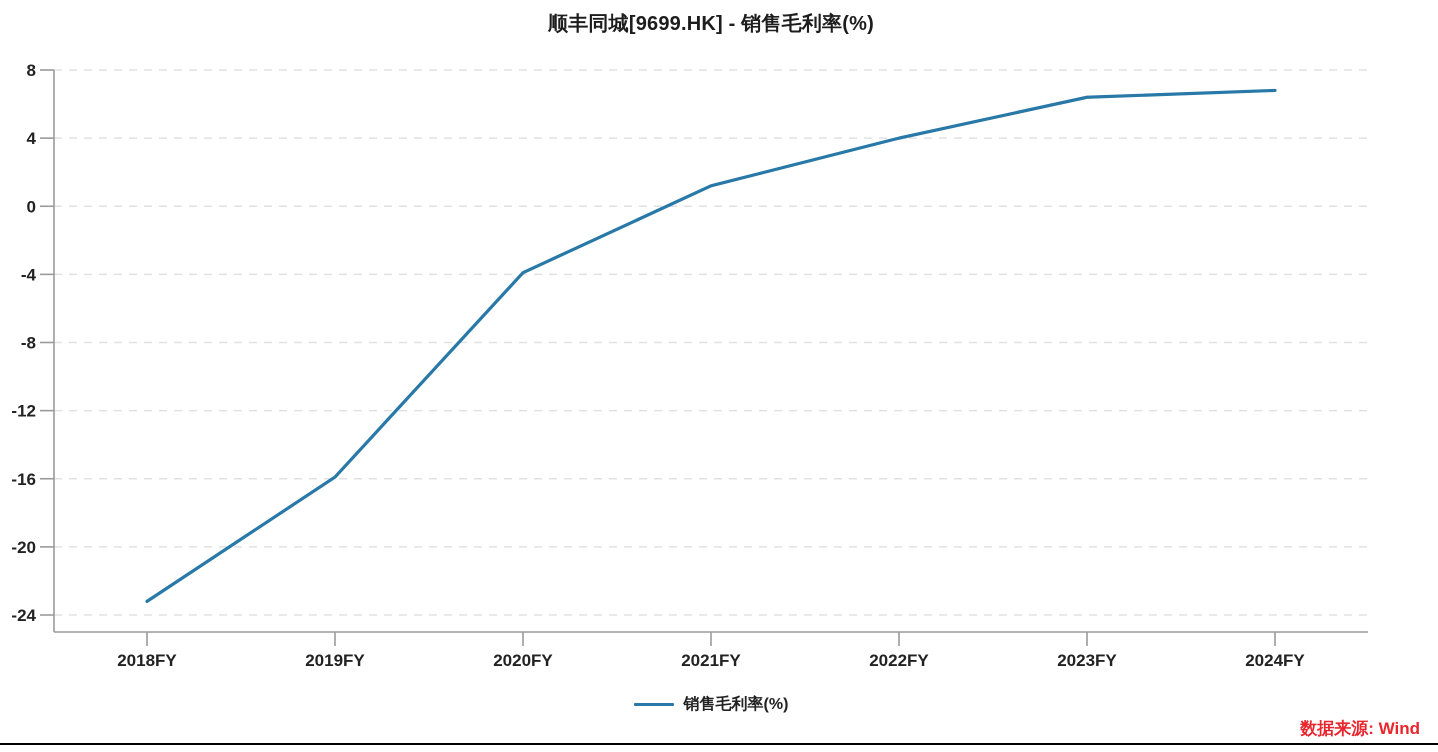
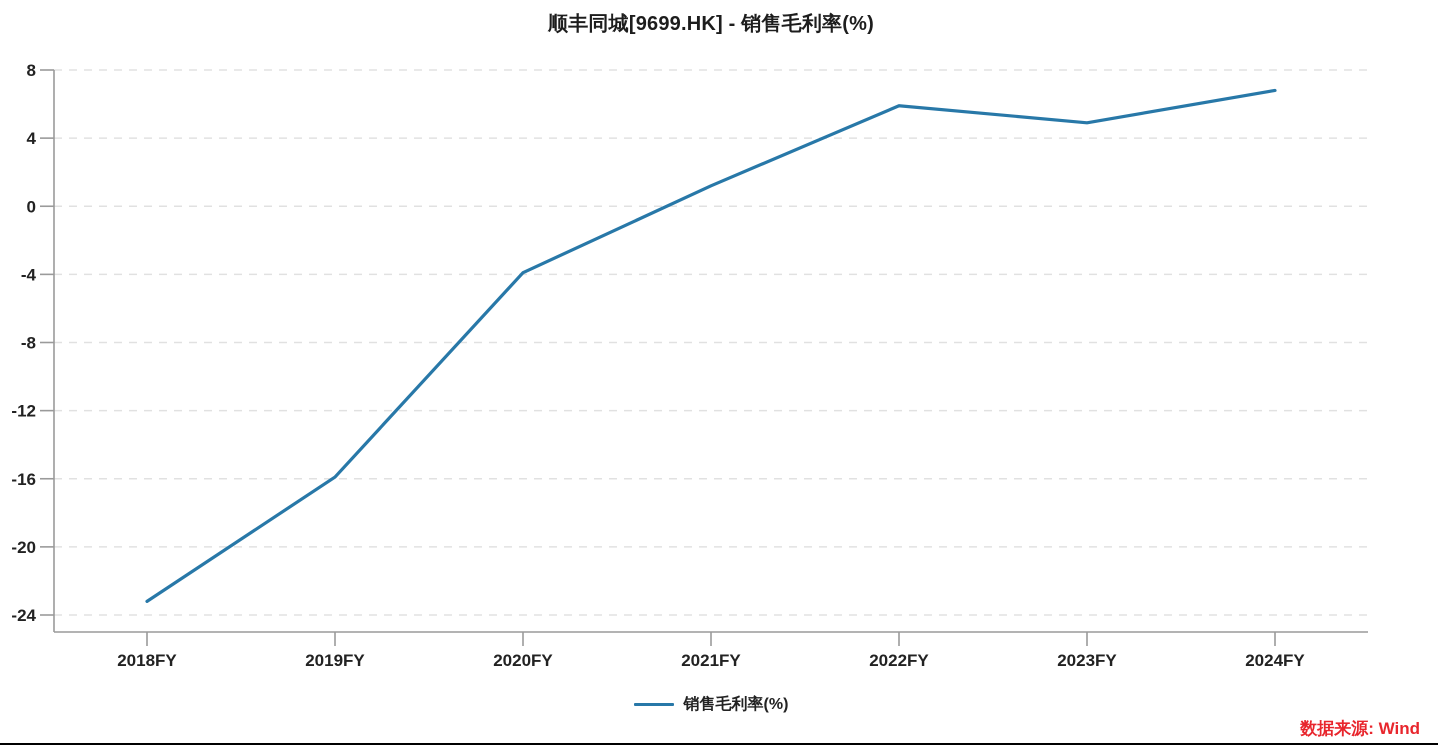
2022FY: 4.0 -> 5.9
2023FY: 6.4 -> 4.9
